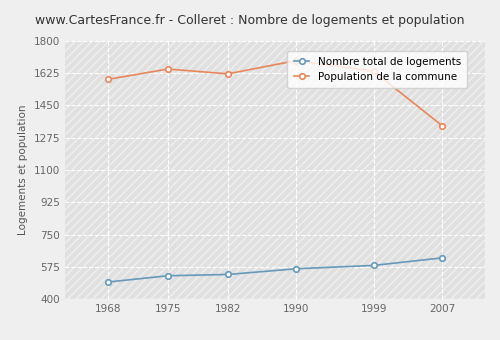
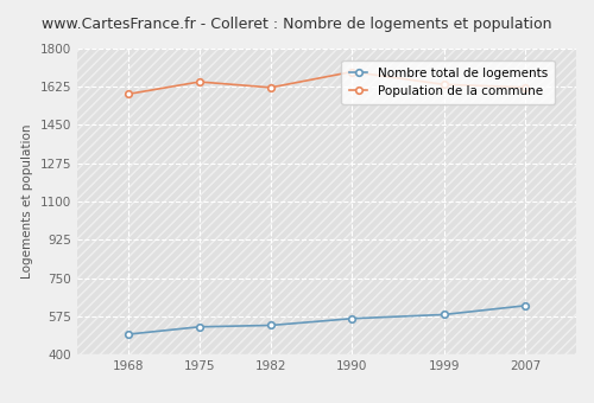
Population de la commune/2007: 1340 -> 1620
